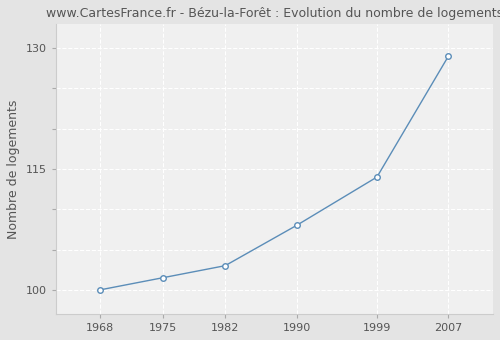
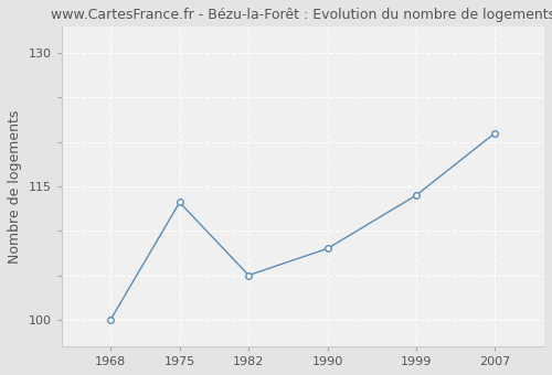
1975: 101.5 -> 113.2
1982: 103.0 -> 105.0
2007: 129.0 -> 121.0
